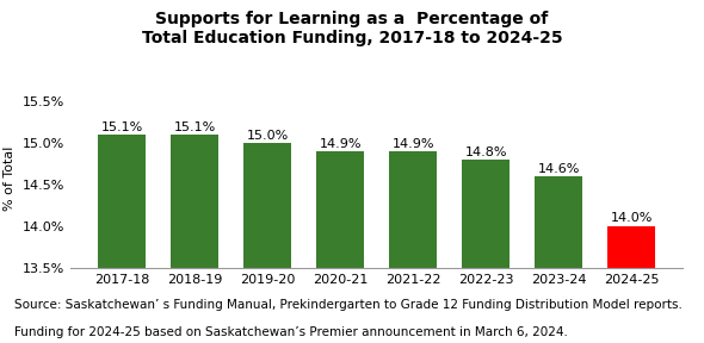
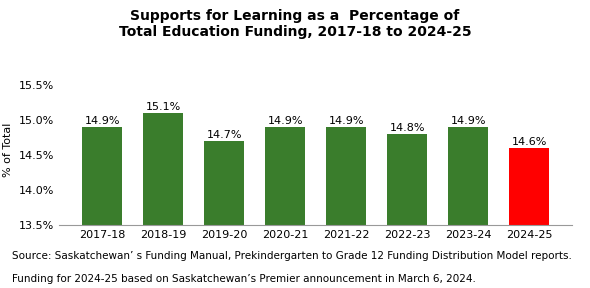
2017-18: 15.1% -> 14.9%
2019-20: 15.0% -> 14.7%
2023-24: 14.6% -> 14.9%
2024-25: 14.0% -> 14.6%
